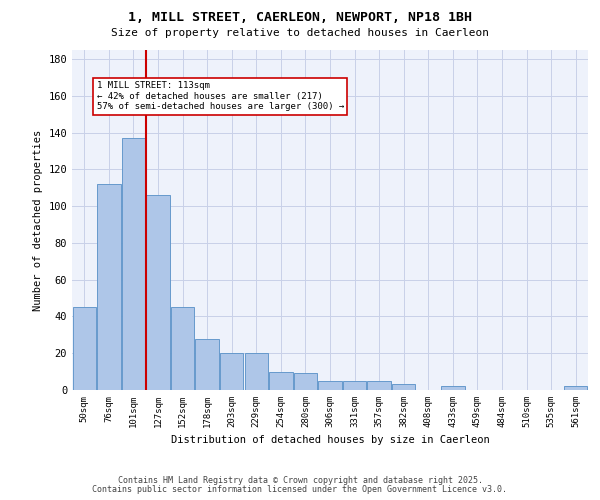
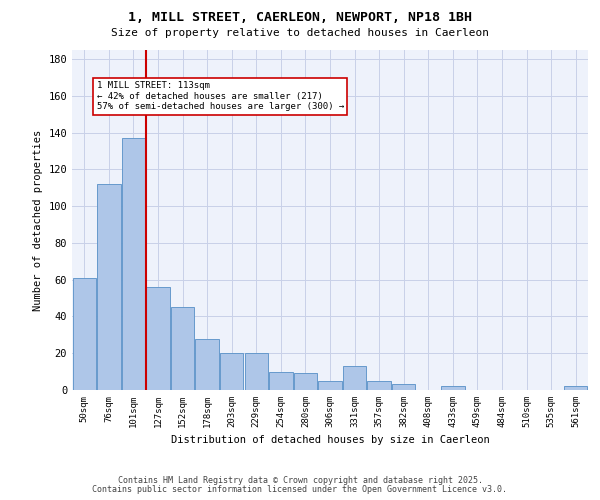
50sqm: 45 -> 61
127sqm: 106 -> 56
331sqm: 5 -> 13
